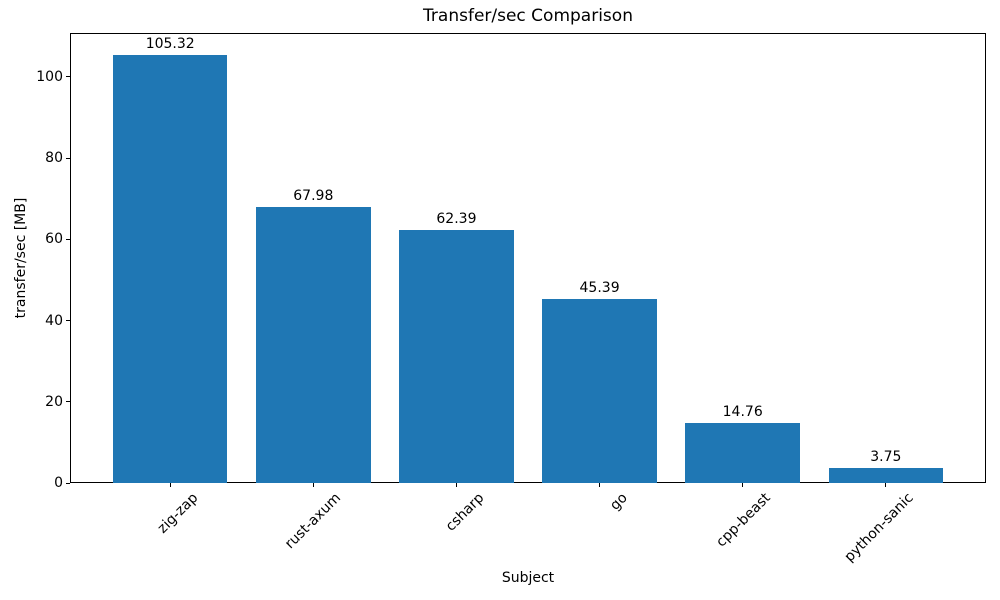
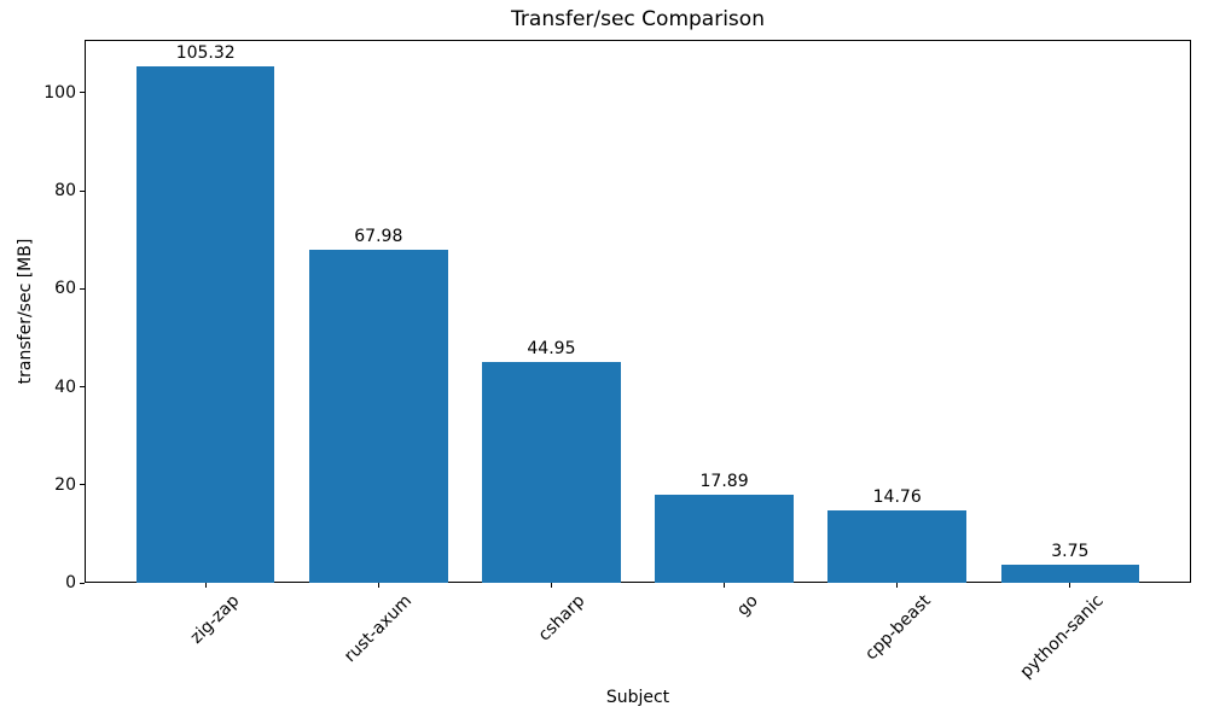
csharp: 62.39 -> 44.95
go: 45.39 -> 17.89
